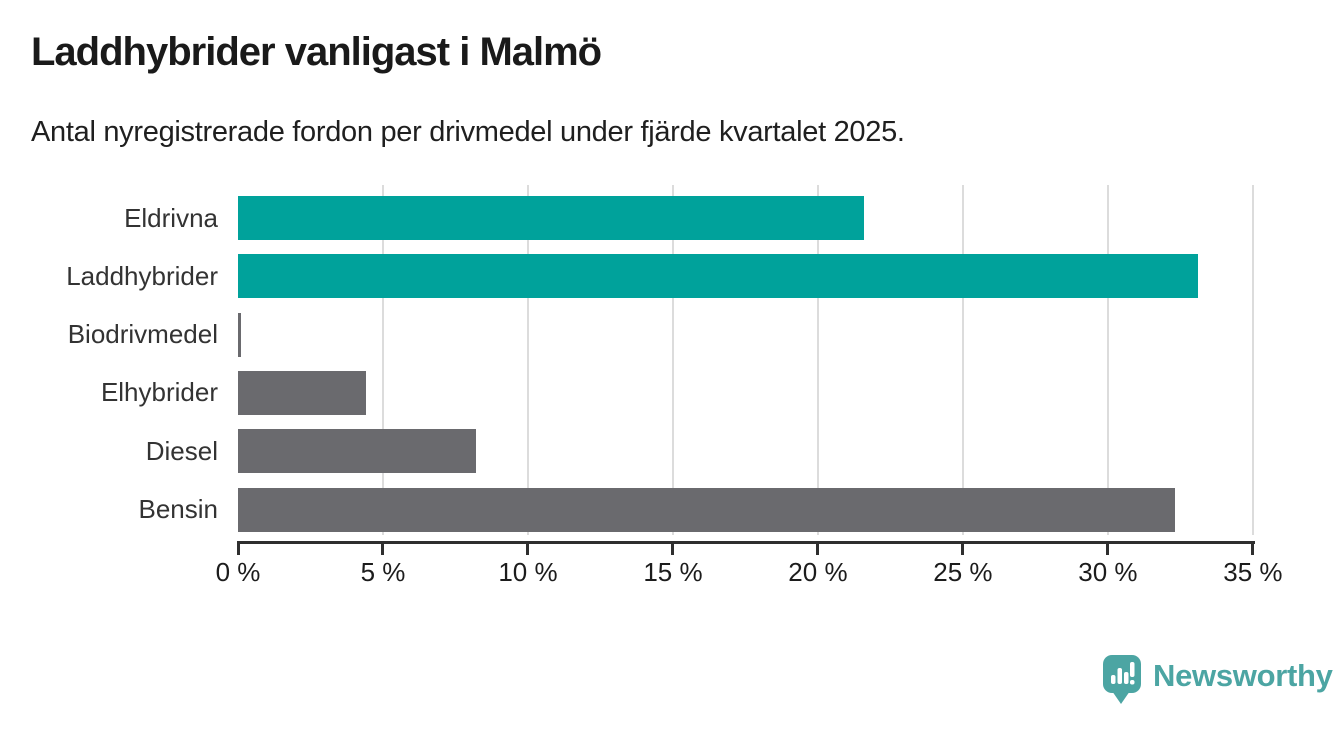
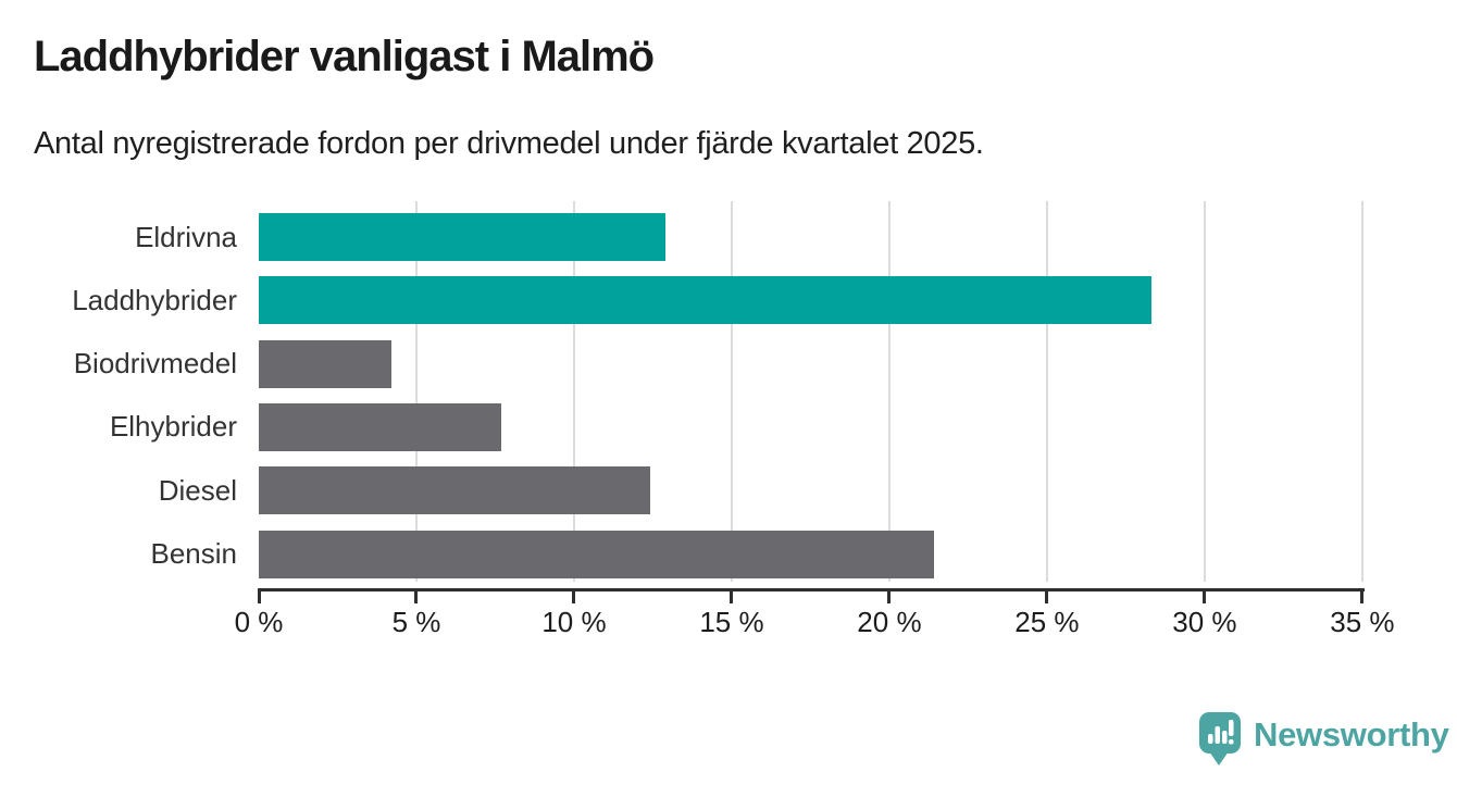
Eldrivna: 21.6% -> 12.9%
Laddhybrider: 33.1% -> 28.3%
Biodrivmedel: 0.1% -> 4.2%
Elhybrider: 4.4% -> 7.7%
Diesel: 8.2% -> 12.4%
Bensin: 32.3% -> 21.4%
